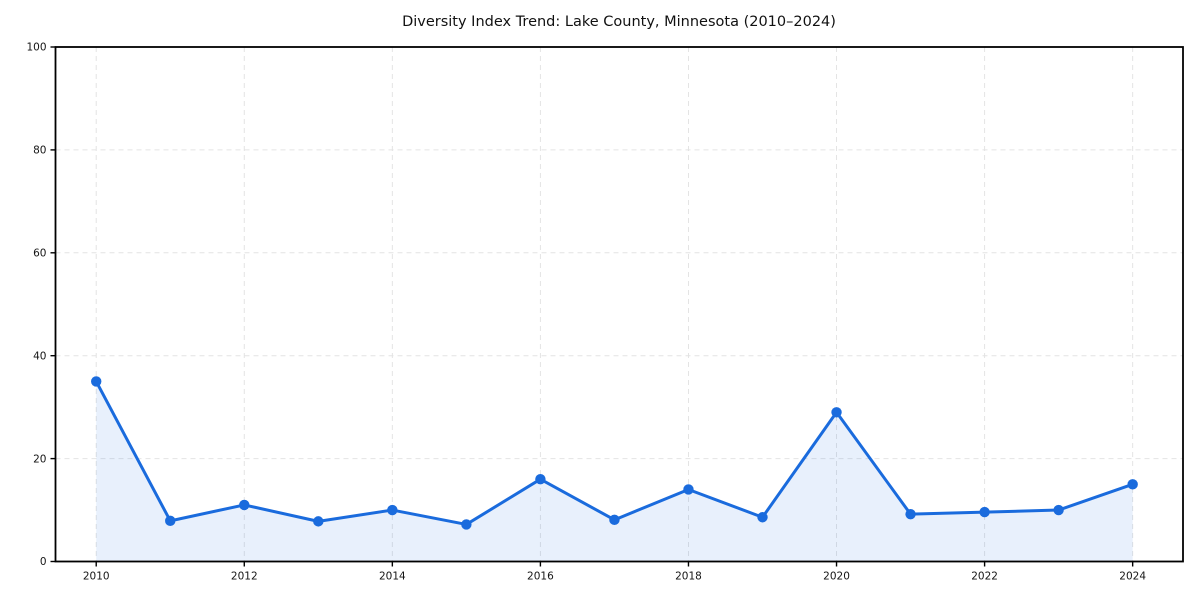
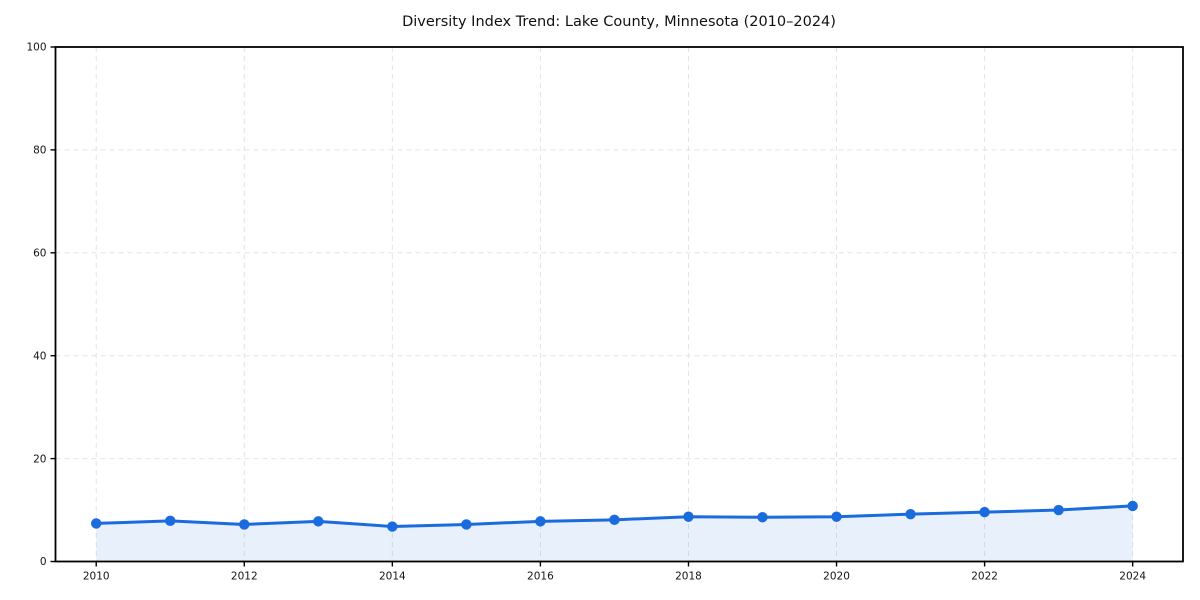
2010: 35 -> 7
2012: 11 -> 7
2014: 10 -> 7
2016: 16 -> 8
2018: 14 -> 9
2020: 29 -> 9
2024: 15 -> 11
